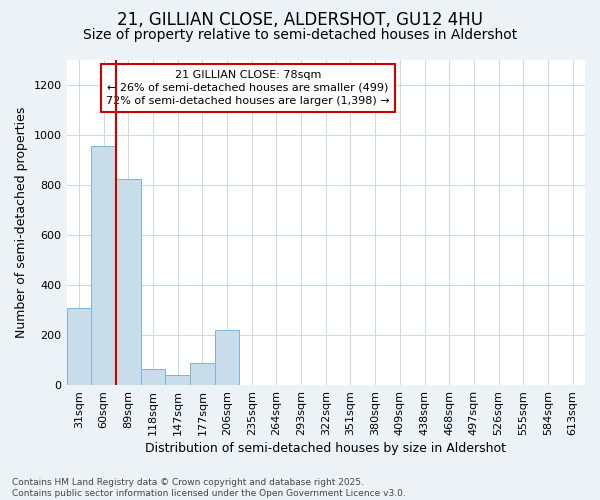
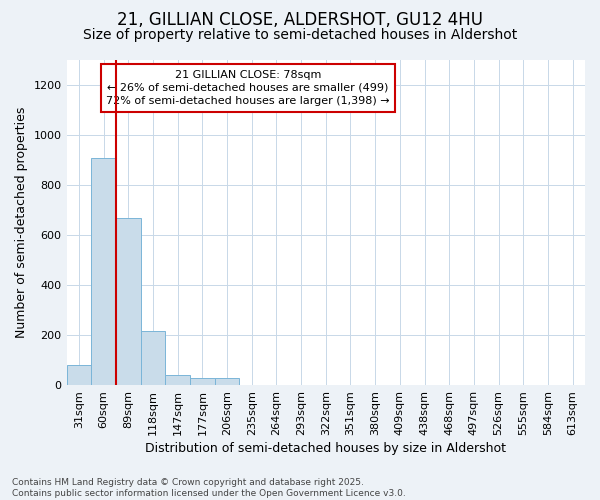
31sqm: 310 -> 80
60sqm: 955 -> 910
89sqm: 825 -> 670
118sqm: 65 -> 215
177sqm: 90 -> 30
206sqm: 220 -> 30
